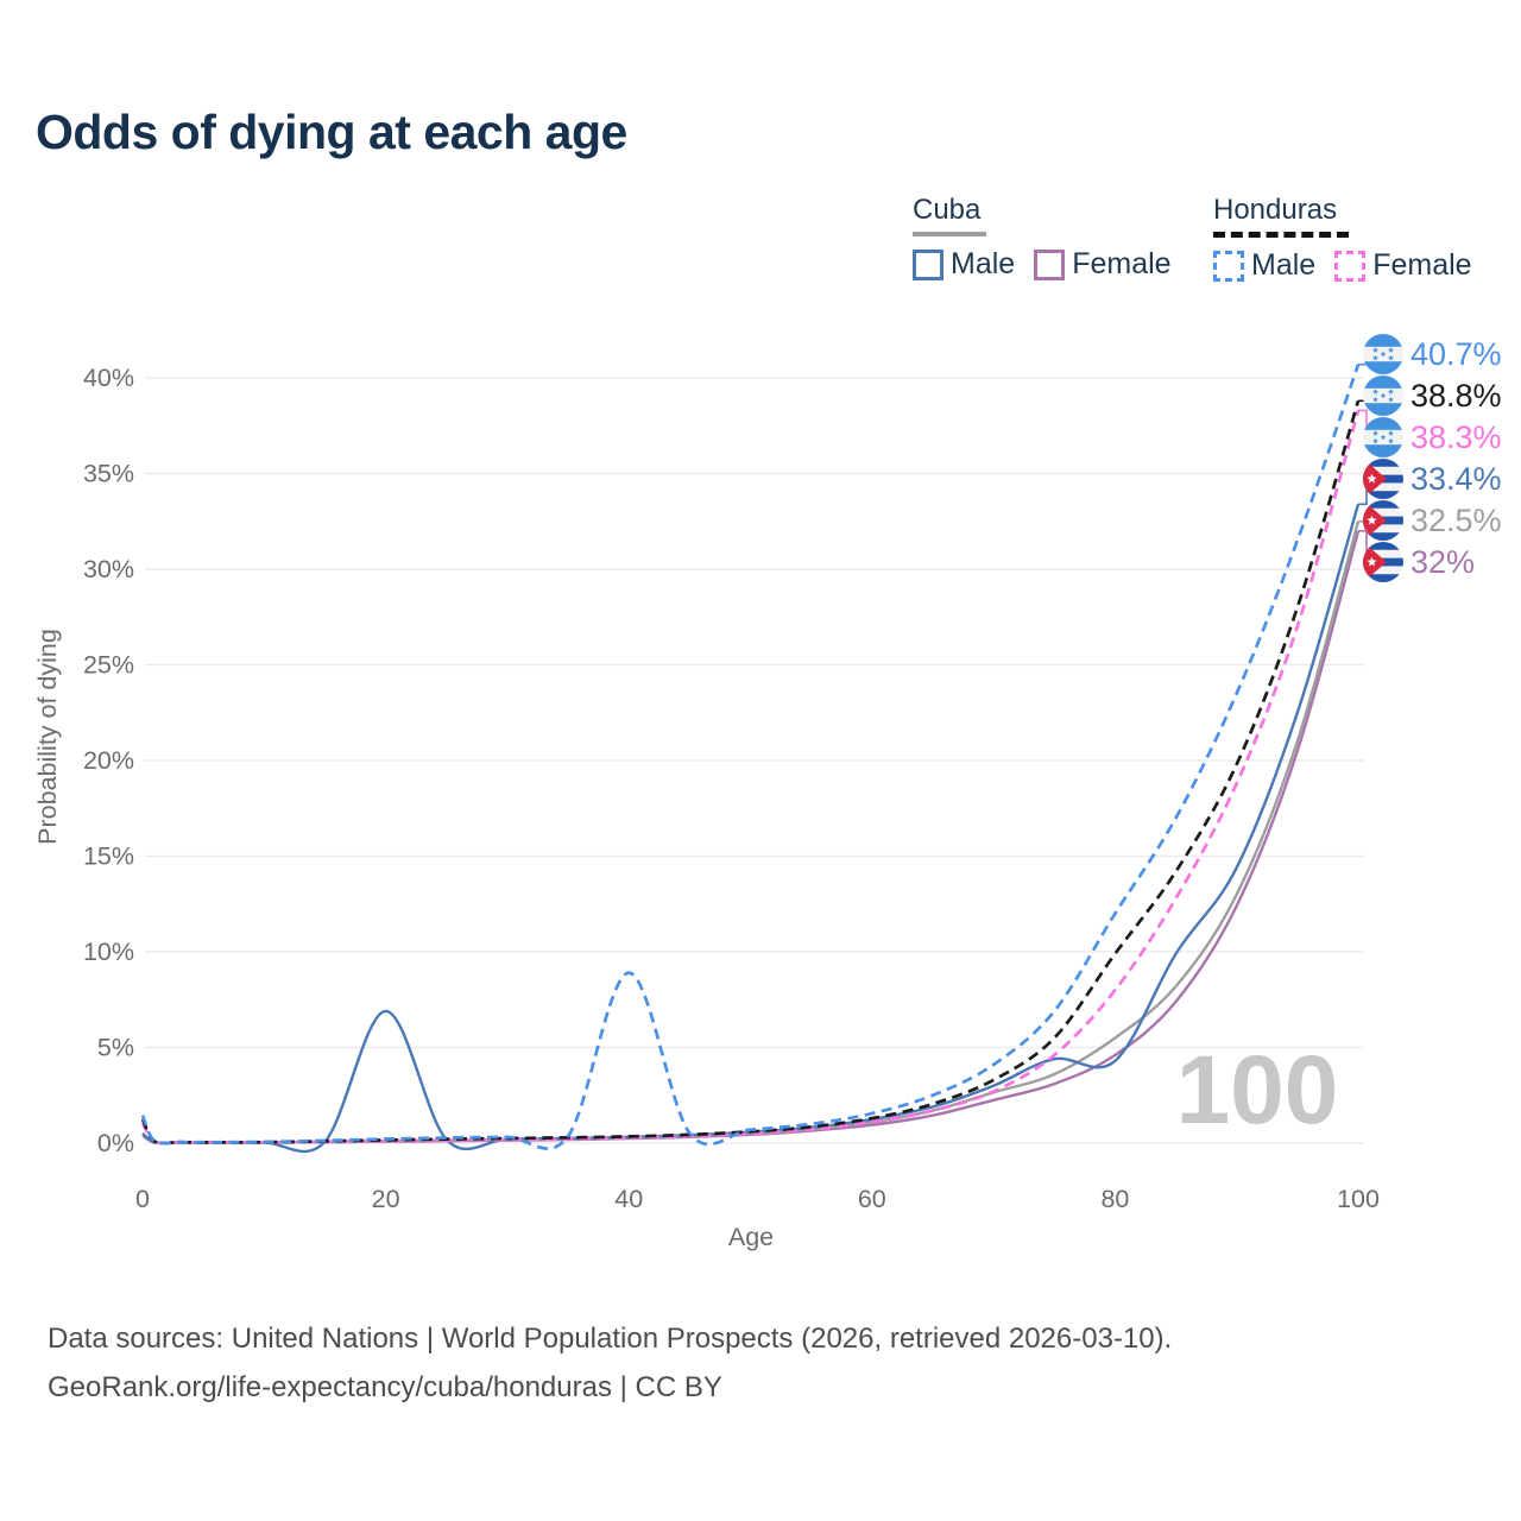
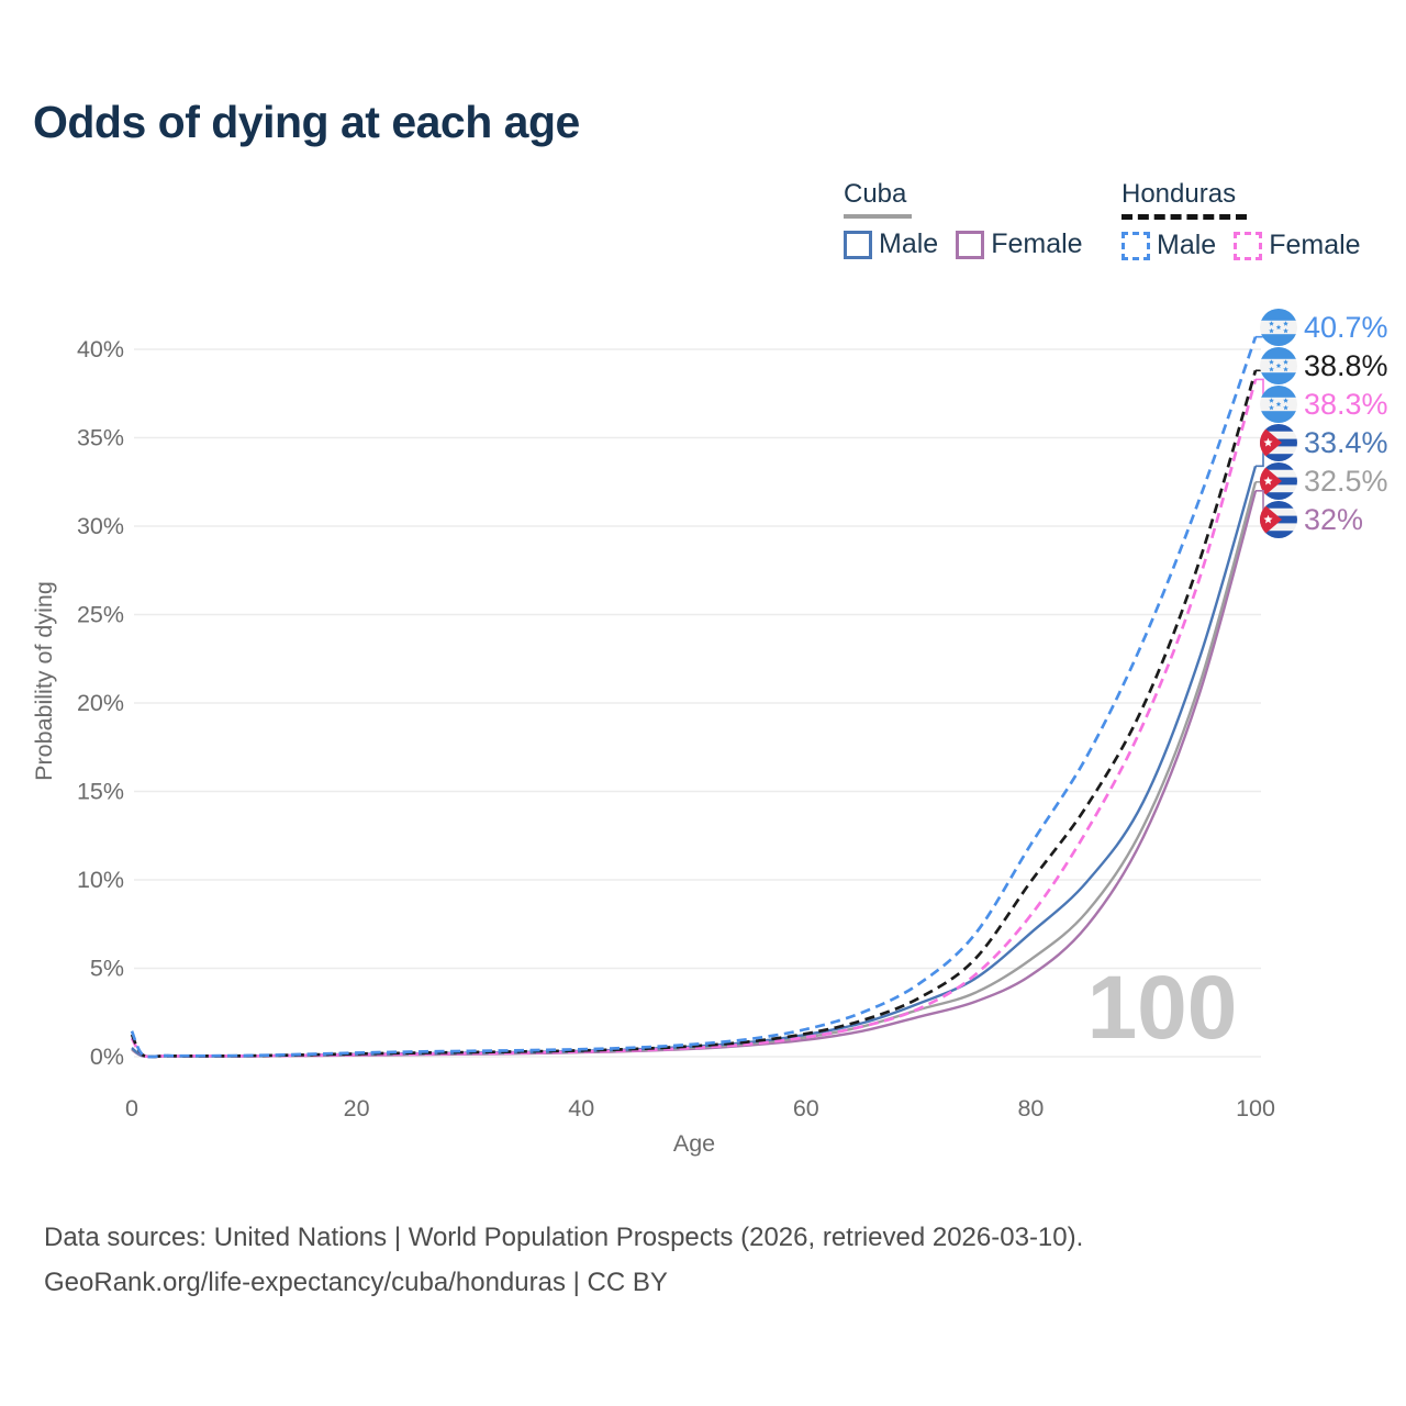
Cuba Male/20: 6.9% -> 0.1%
Honduras Male/40: 8.9% -> 0.4%
Cuba Male/80: 4.3% -> 7.0%
